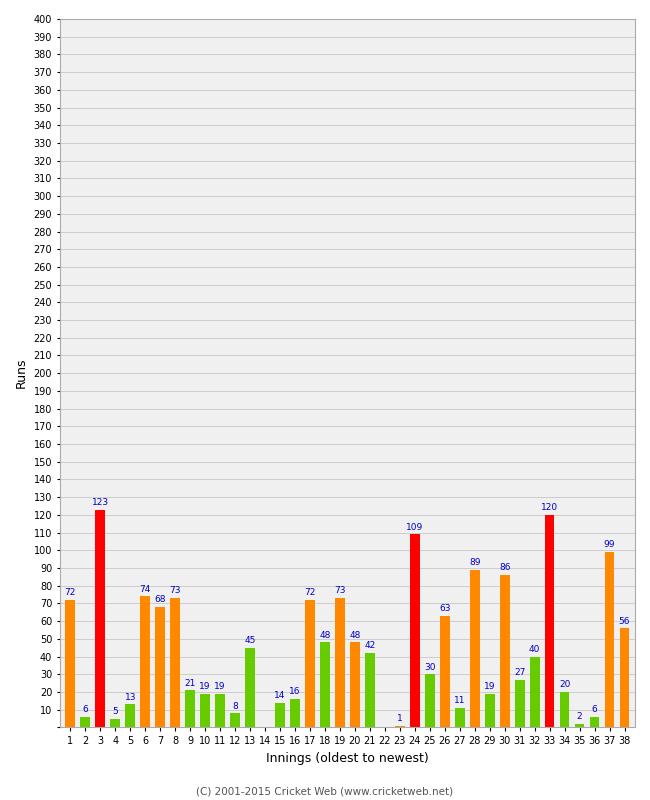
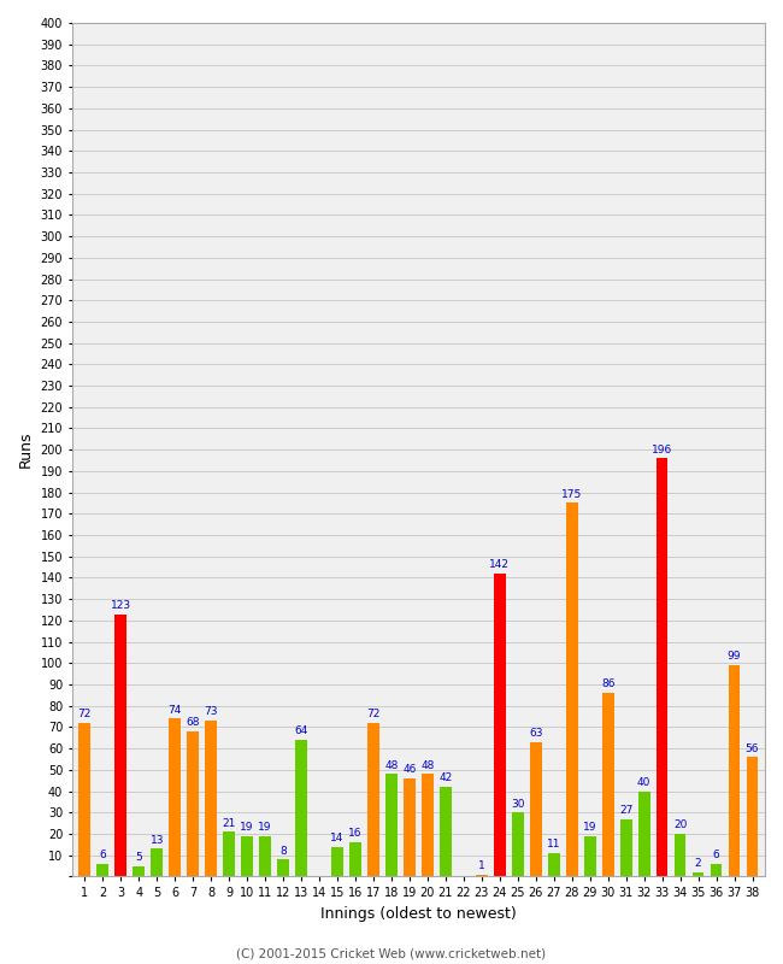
13: 45 -> 64
19: 73 -> 46
24: 109 -> 142
28: 89 -> 175
33: 120 -> 196
